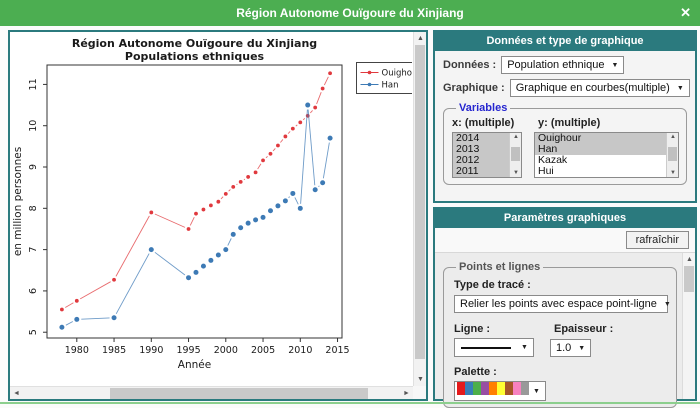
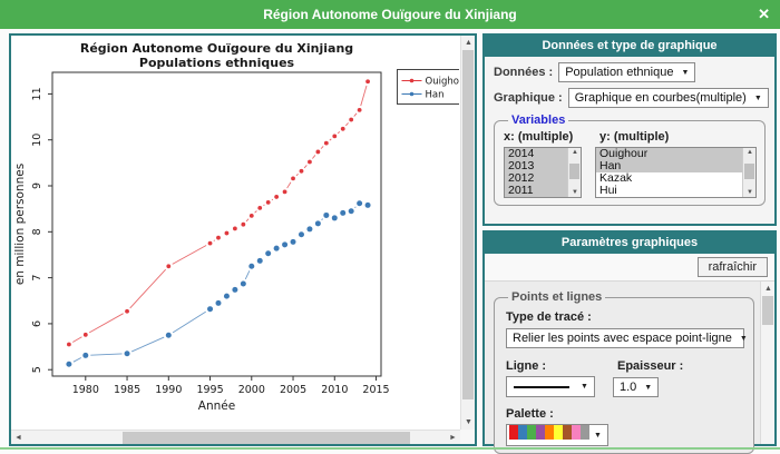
Ouighour/1990: 7.9 -> 7.2
Han/1990: 7.0 -> 5.8
Ouighour/1995: 7.5 -> 7.8
Han/2000: 7.0 -> 7.2
Han/2010: 8.0 -> 8.3
Han/2011: 10.5 -> 8.4
Ouighour/2013: 10.9 -> 10.7
Han/2014: 9.7 -> 8.6
